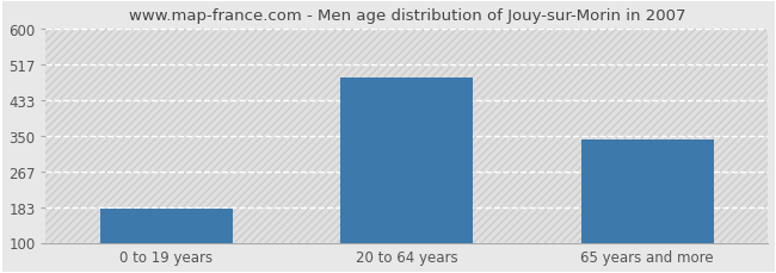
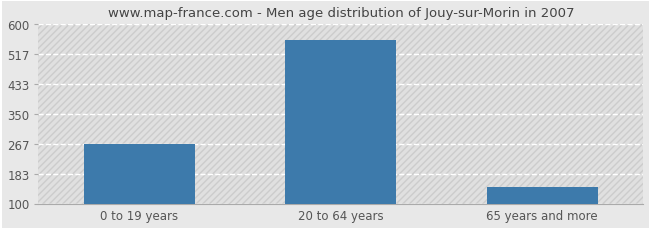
0 to 19 years: 180 -> 267
20 to 64 years: 485 -> 555
65 years and more: 340 -> 145
